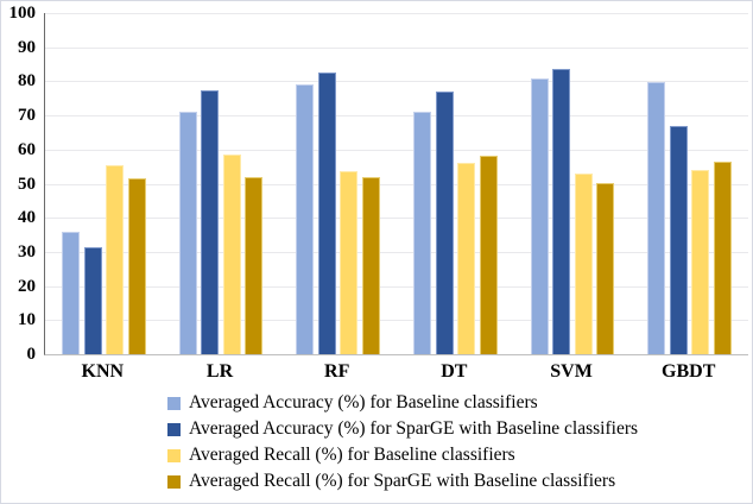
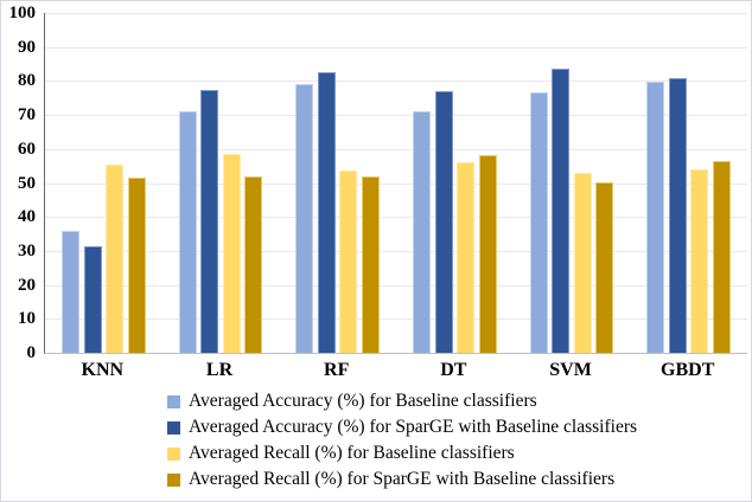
Averaged Accuracy (%) for Baseline classifiers/SVM: 81 -> 76
Averaged Accuracy (%) for SparGE with Baseline classifiers/GBDT: 67 -> 81
